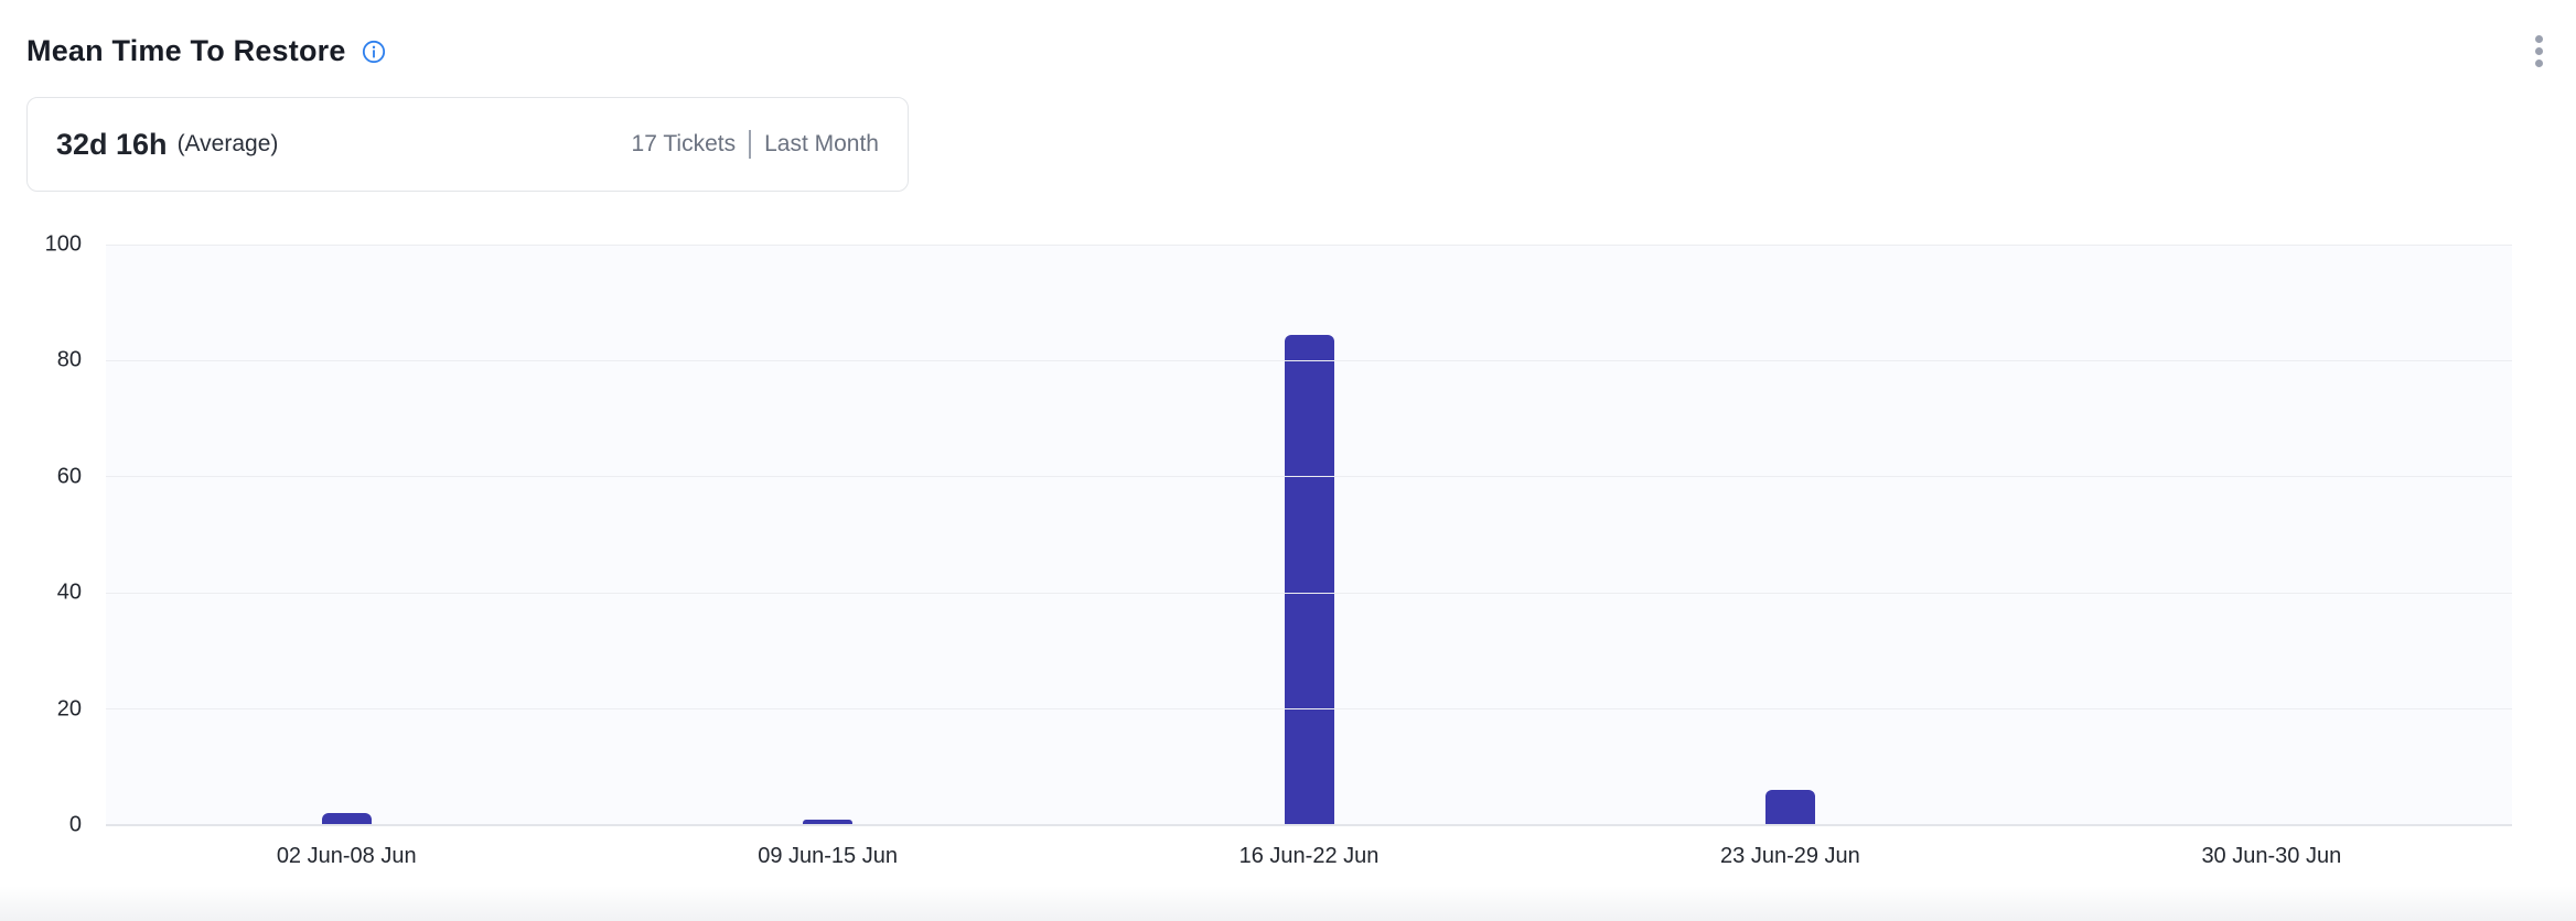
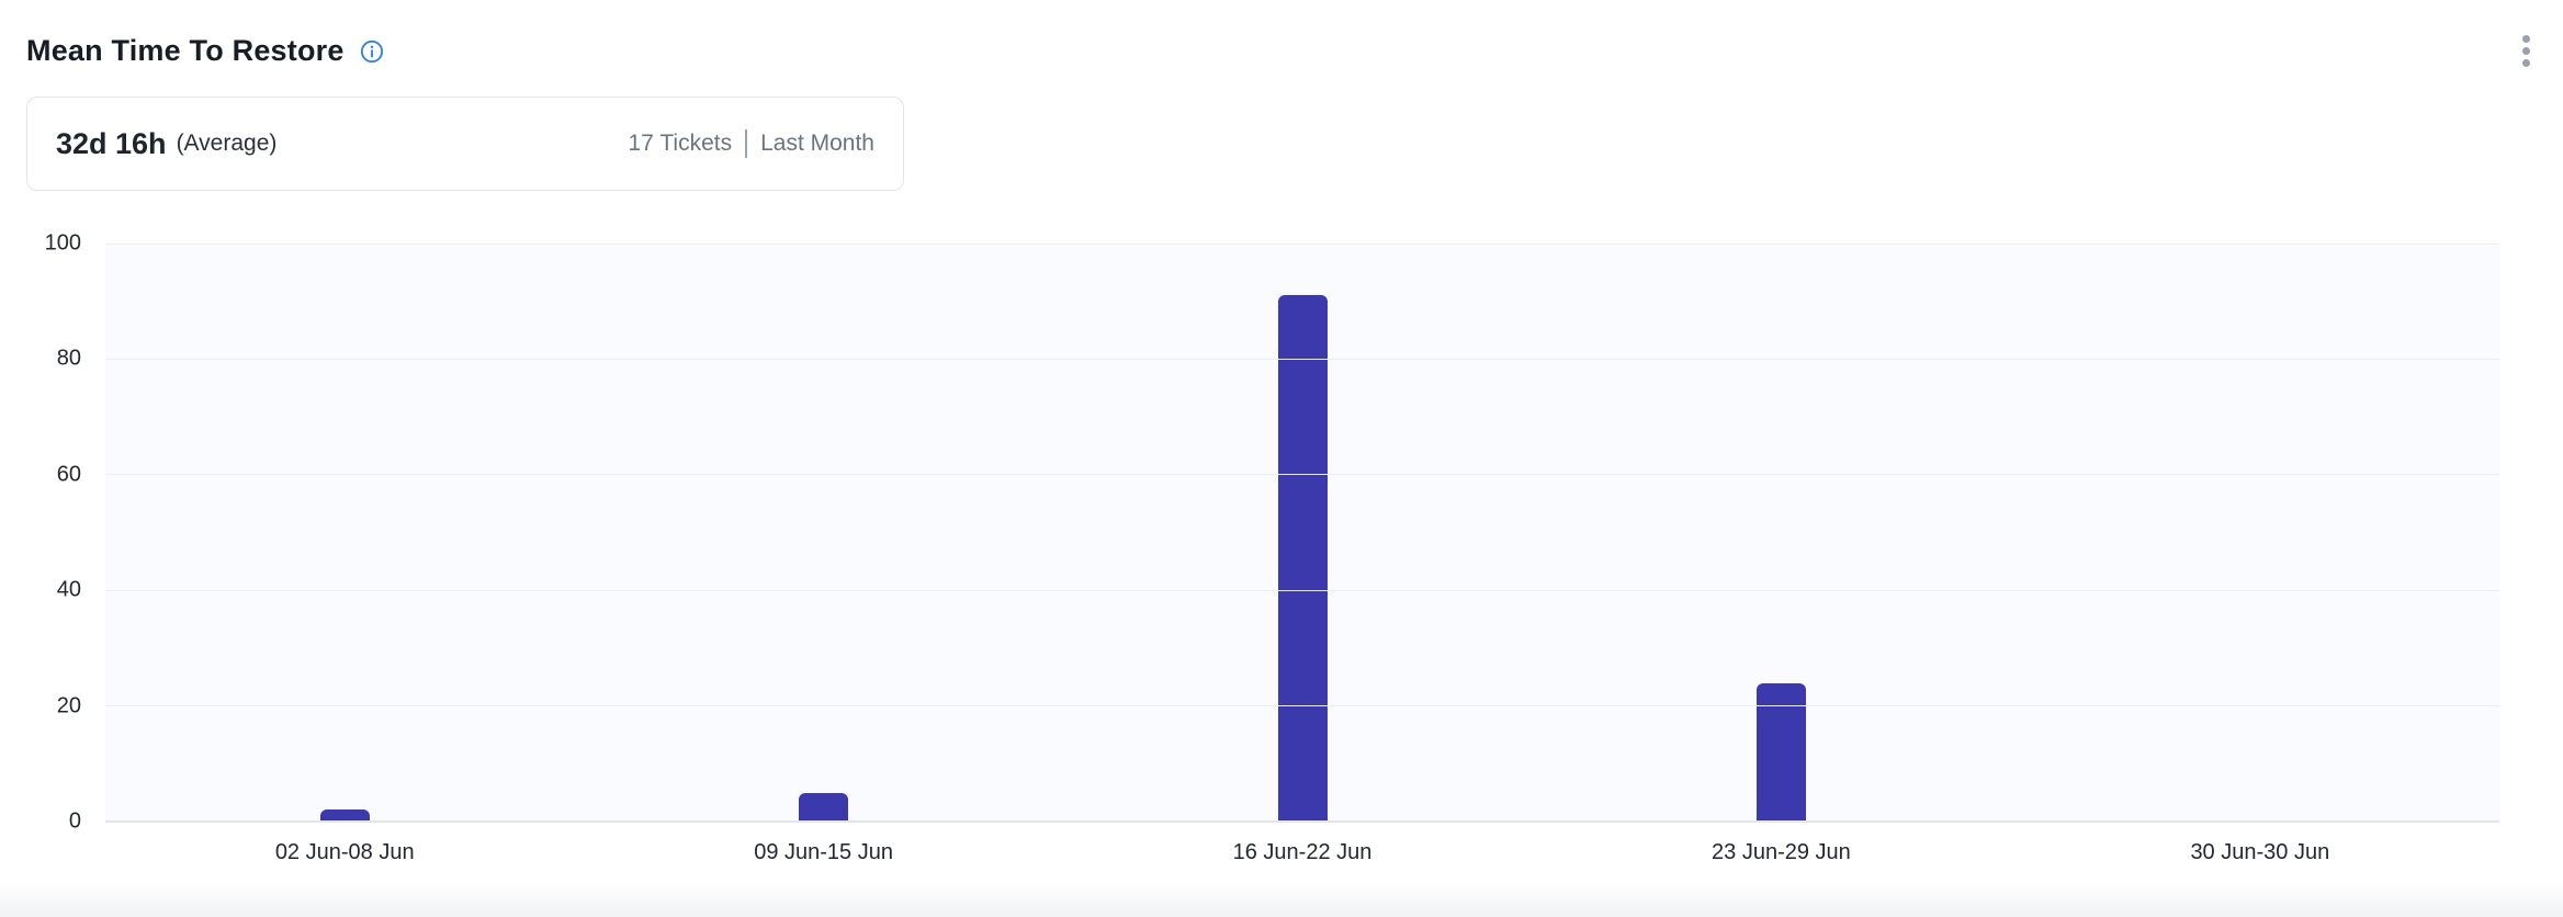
09 Jun-15 Jun: 1 -> 5
16 Jun-22 Jun: 84 -> 91
23 Jun-29 Jun: 6 -> 24
